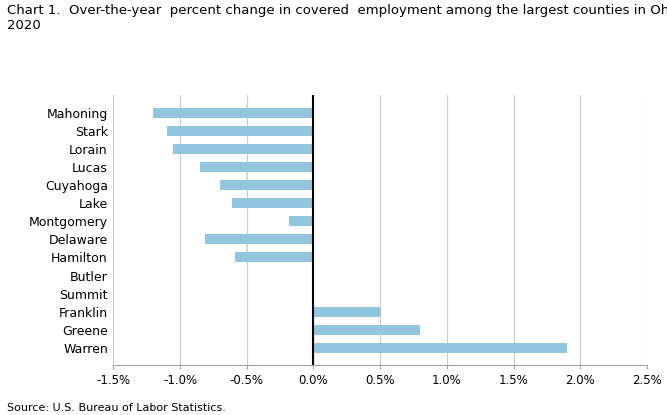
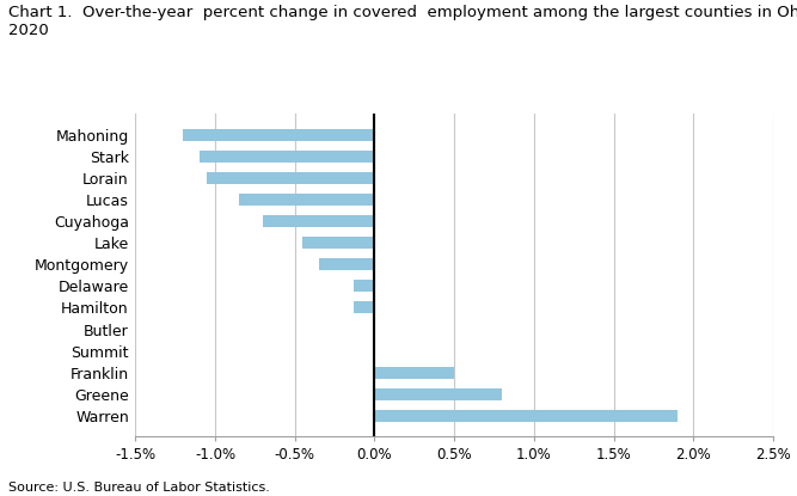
Lake: -0.61% -> -0.45%
Montgomery: -0.18% -> -0.35%
Delaware: -0.81% -> -0.13%
Hamilton: -0.59% -> -0.13%
